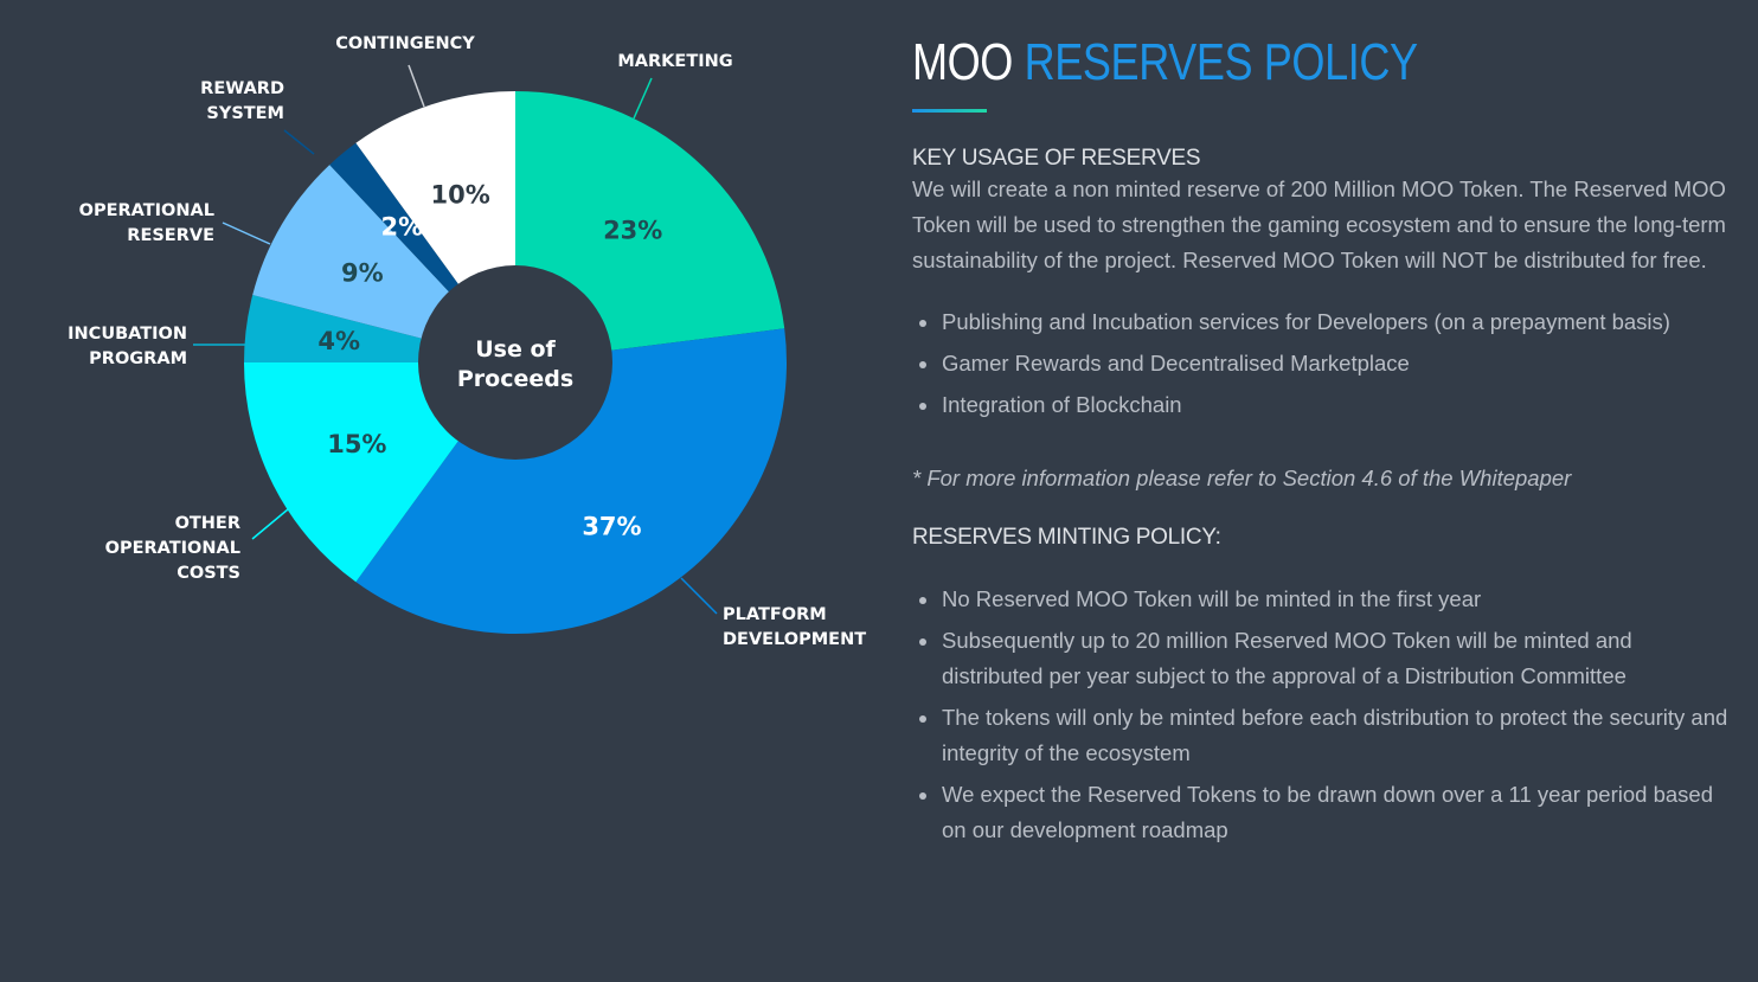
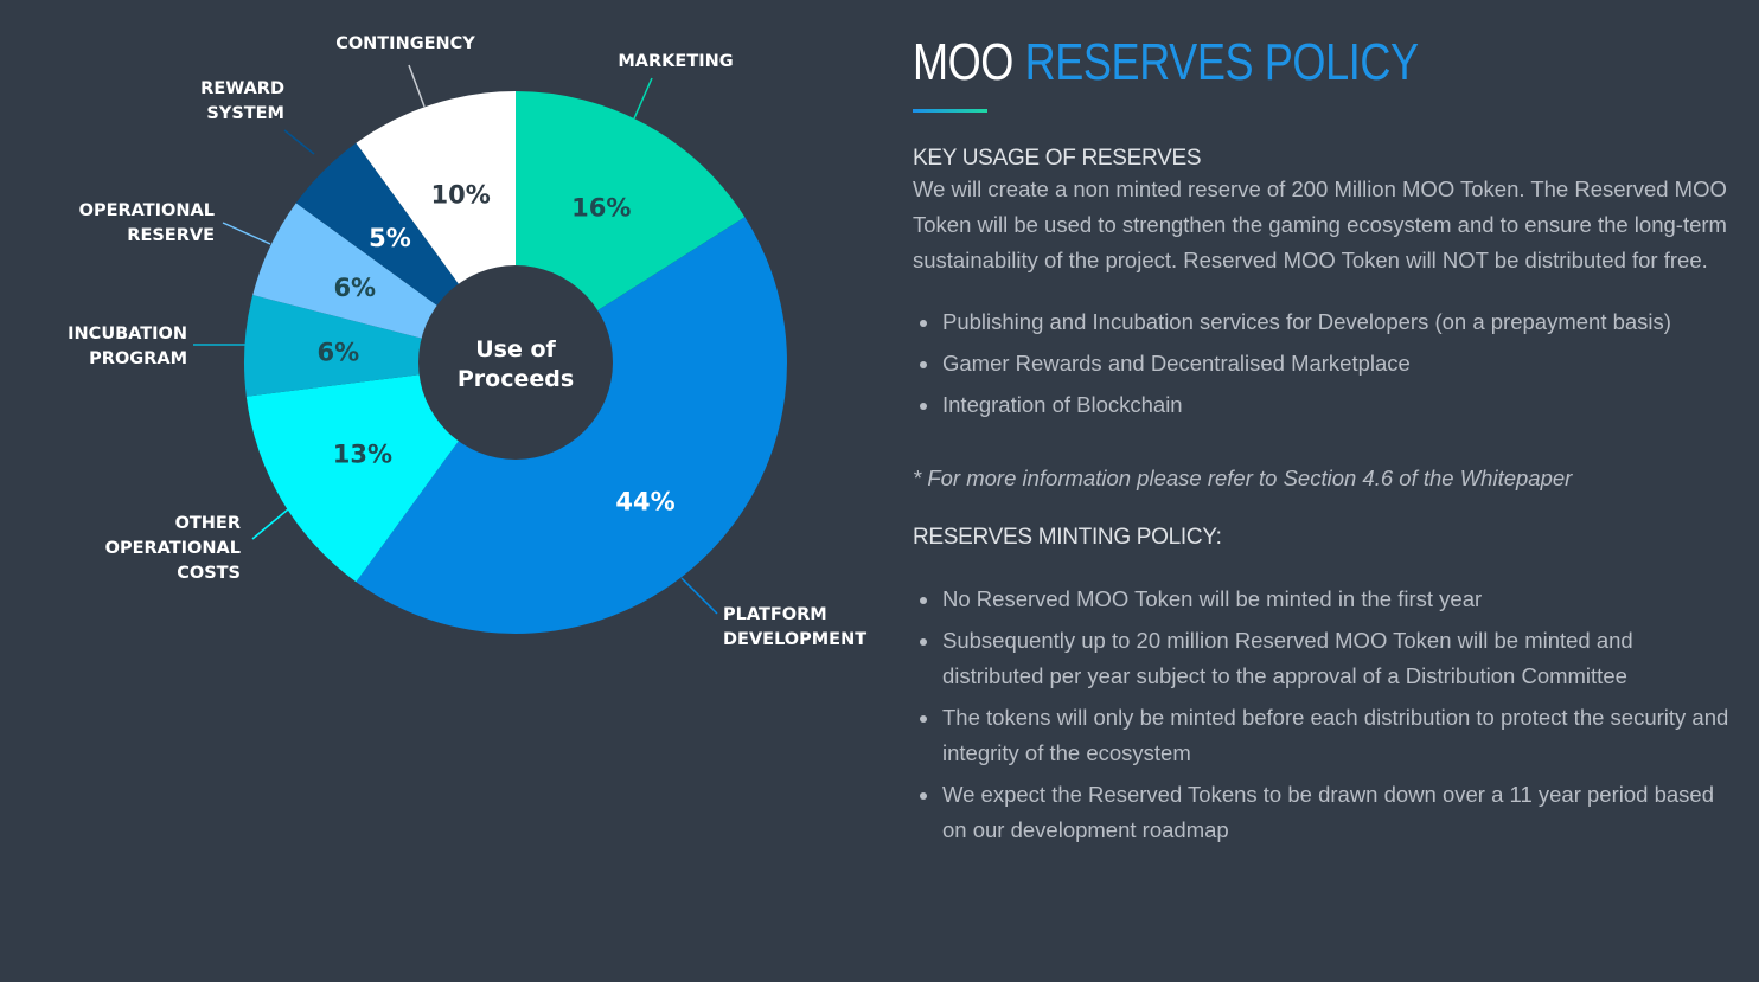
MARKETING: 23% -> 16%
PLATFORM DEVELOPMENT: 37% -> 44%
OTHER OPERATIONAL COSTS: 15% -> 13%
INCUBATION PROGRAM: 4% -> 6%
OPERATIONAL RESERVE: 9% -> 6%
REWARD SYSTEM: 2% -> 5%
